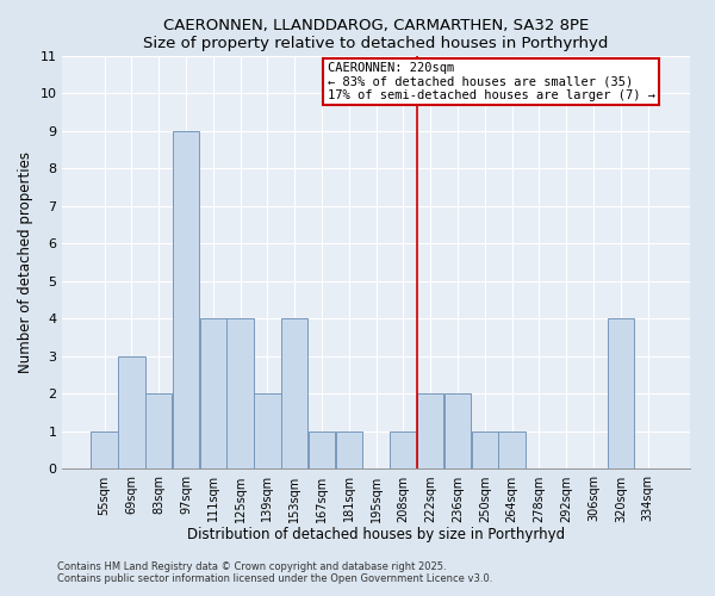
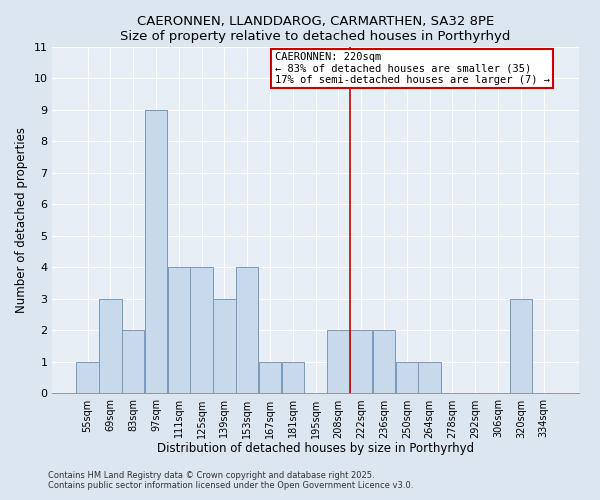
139sqm: 2 -> 3
208sqm: 1 -> 2
320sqm: 4 -> 3
